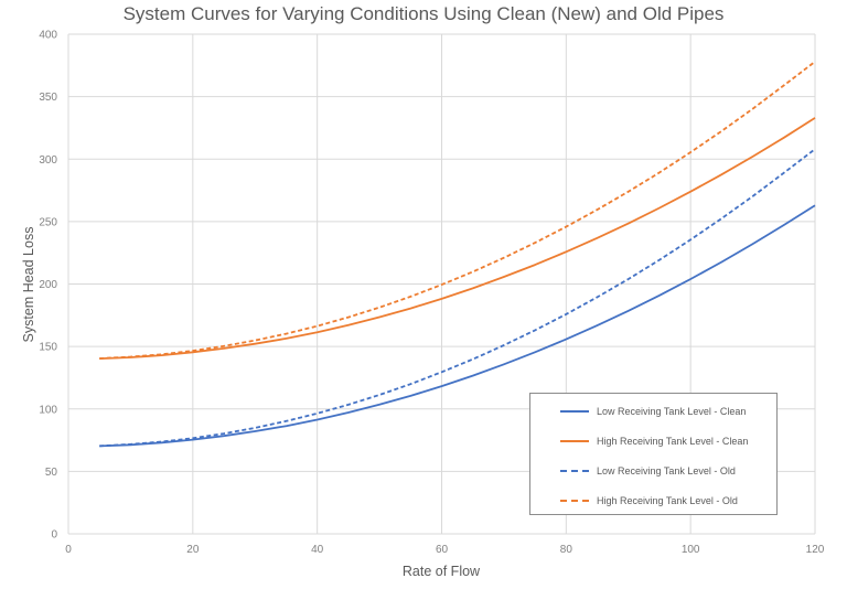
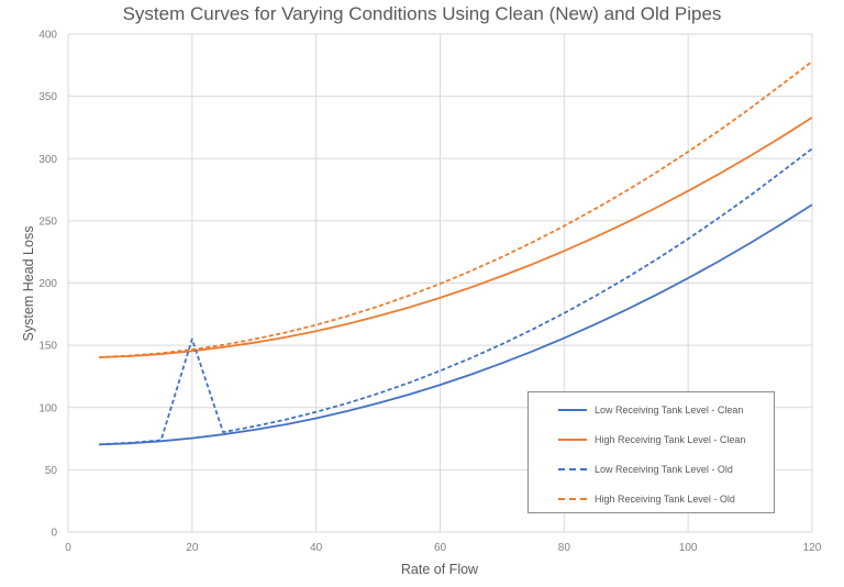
Low Receiving Tank Level - Old/20: 77 -> 155
